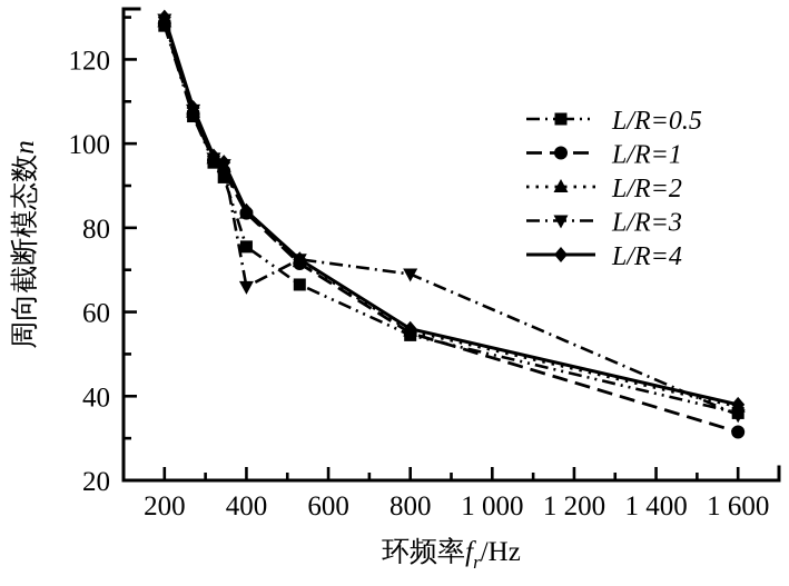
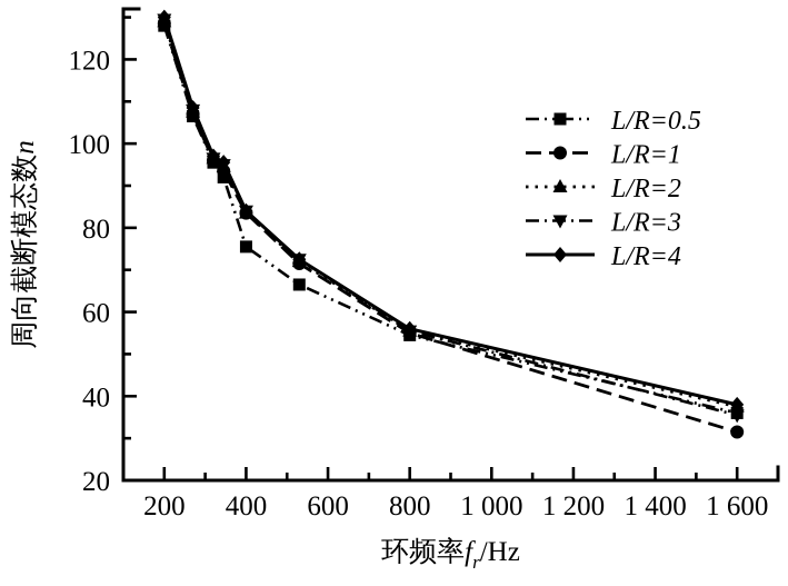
L/R=3/400: 66 -> 84
L/R=3/800: 69 -> 56
